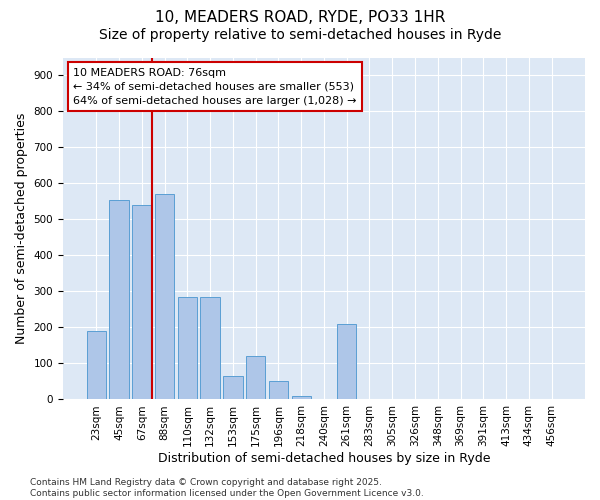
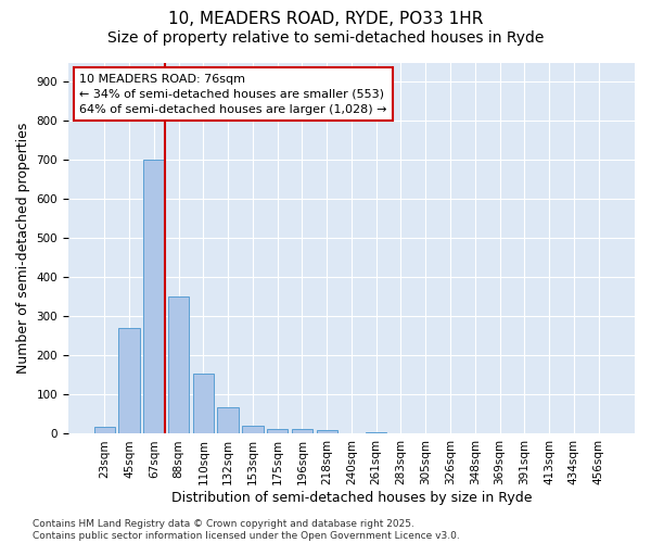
23sqm: 190 -> 18
45sqm: 555 -> 270
67sqm: 540 -> 700
88sqm: 570 -> 350
110sqm: 285 -> 155
132sqm: 285 -> 68
153sqm: 65 -> 22
175sqm: 120 -> 12
196sqm: 50 -> 12
261sqm: 210 -> 5
